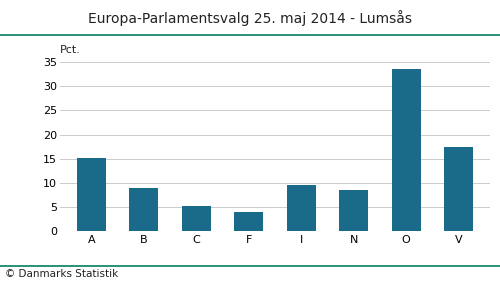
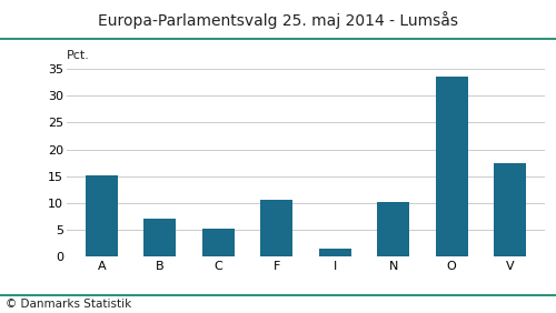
B: 9.0 -> 7.0
F: 4.0 -> 10.7
I: 9.5 -> 1.4
N: 8.5 -> 10.1
